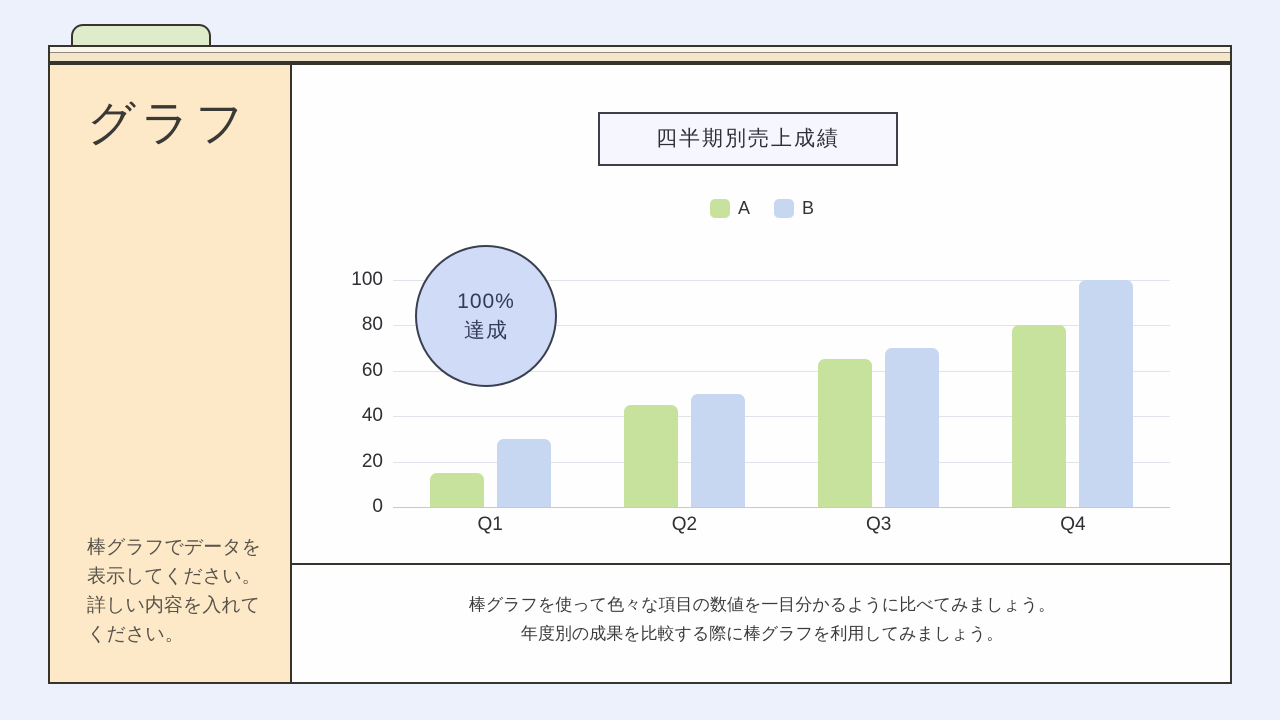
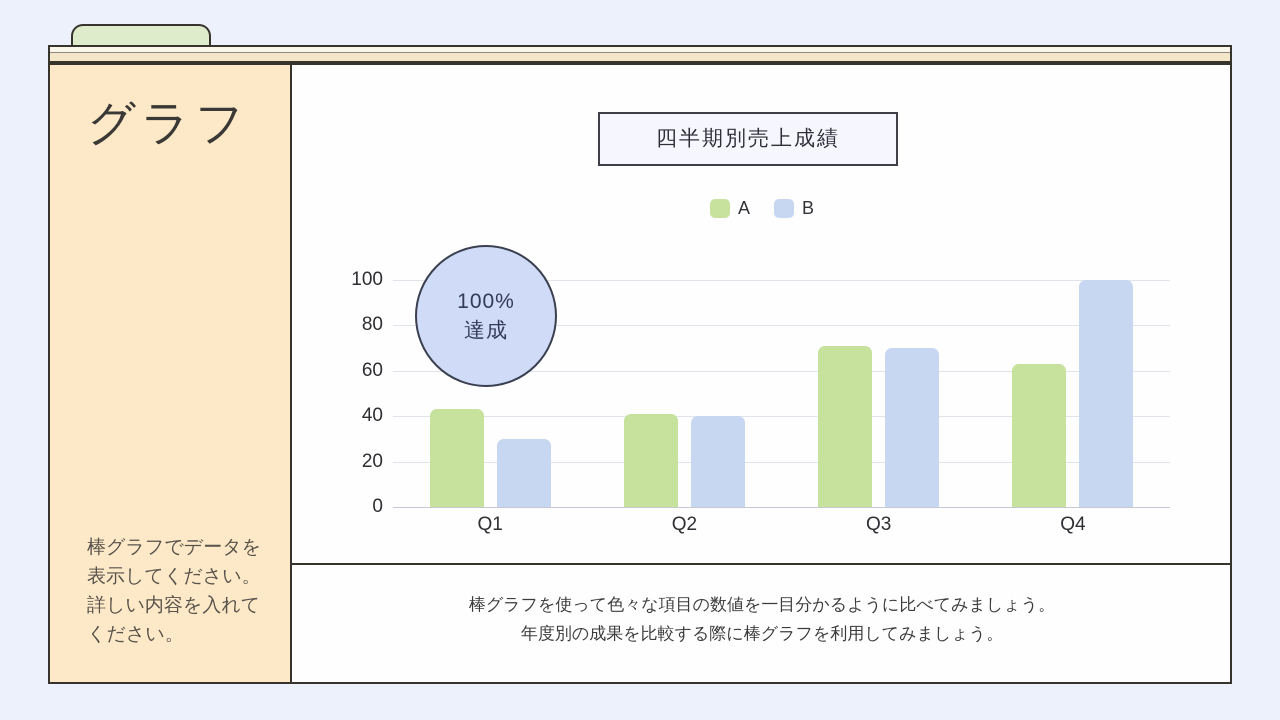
A/Q1: 15 -> 43
A/Q2: 45 -> 41
B/Q2: 50 -> 40
A/Q3: 65 -> 71
A/Q4: 80 -> 63
